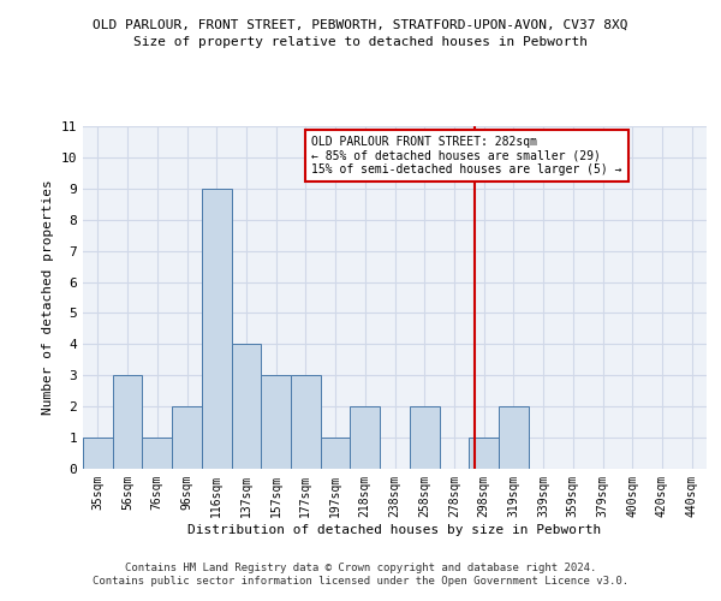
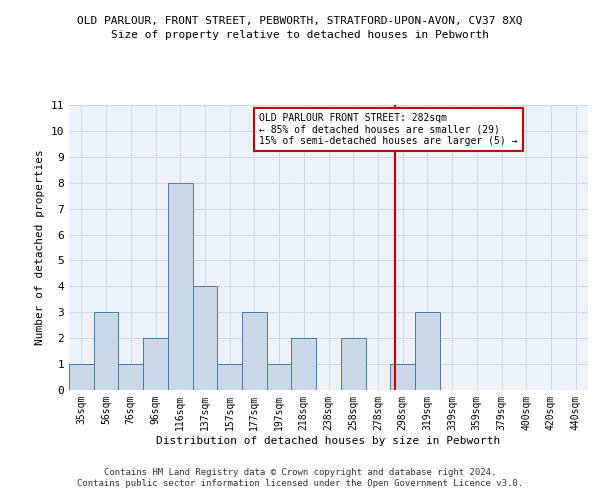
116sqm: 9 -> 8
157sqm: 3 -> 1
319sqm: 2 -> 3
